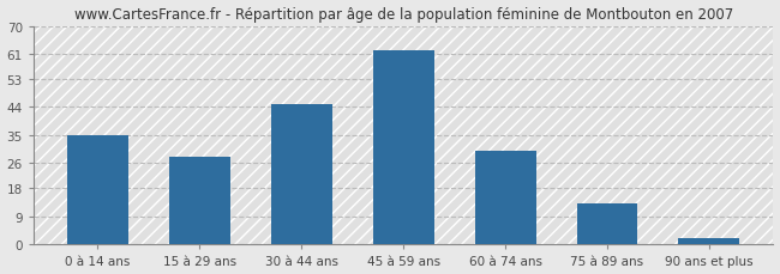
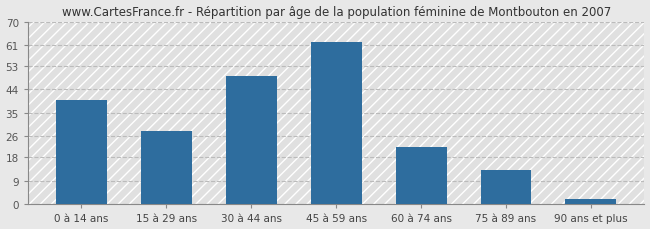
0 à 14 ans: 35 -> 40
30 à 44 ans: 45 -> 49
60 à 74 ans: 30 -> 22
